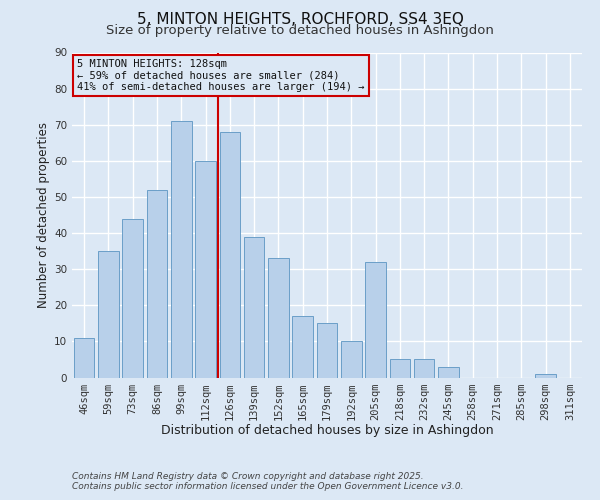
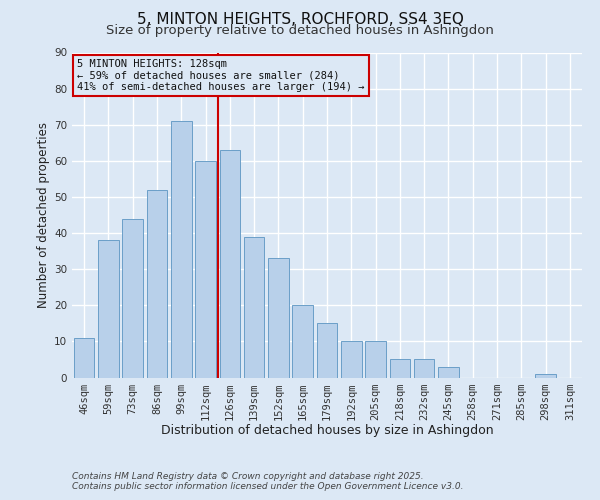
59sqm: 35 -> 38
126sqm: 68 -> 63
165sqm: 17 -> 20
205sqm: 32 -> 10
